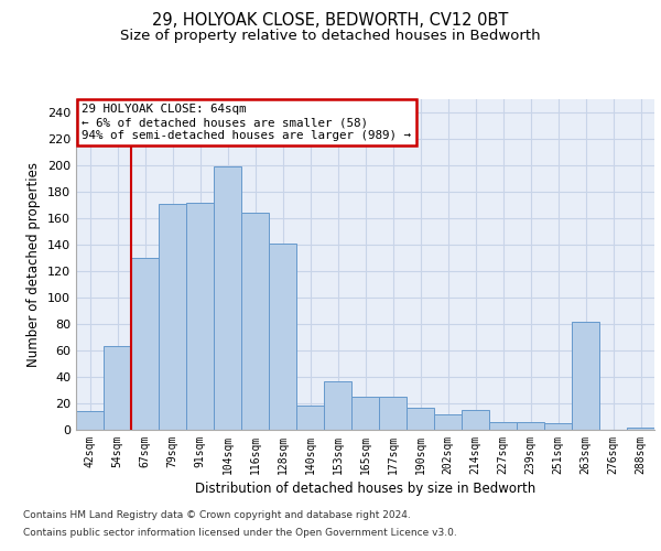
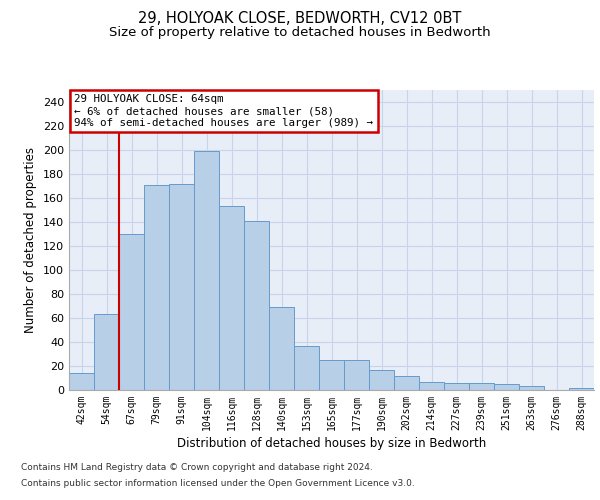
116sqm: 164 -> 153
140sqm: 18 -> 69
214sqm: 15 -> 7
263sqm: 82 -> 3
